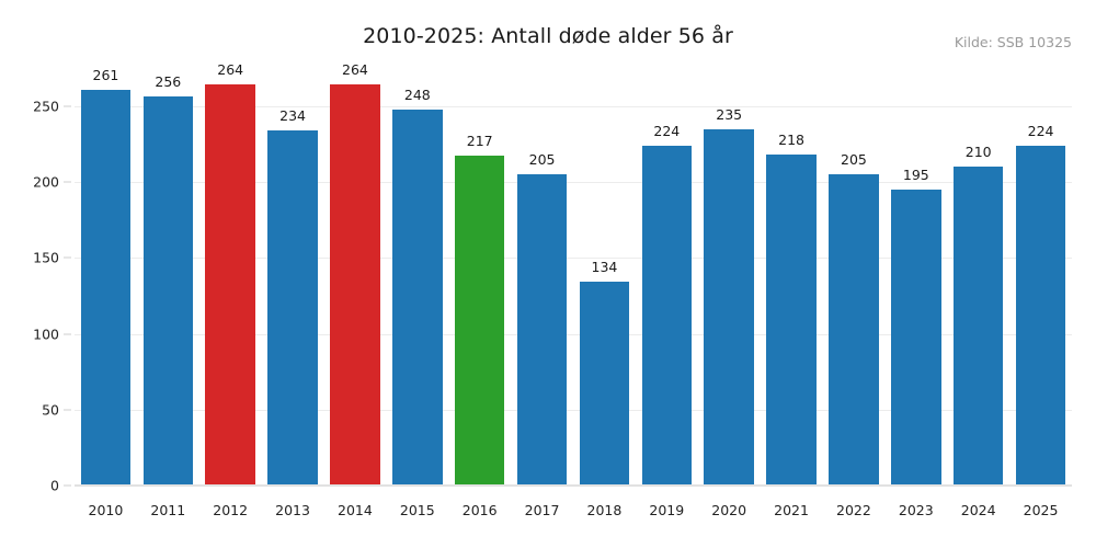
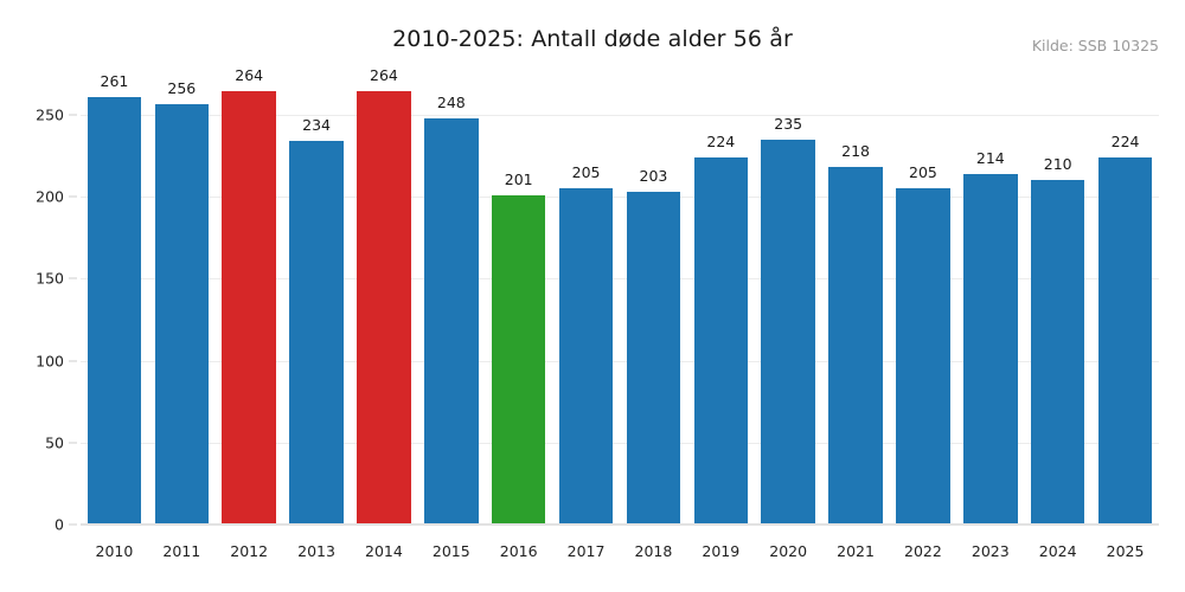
2016: 217 -> 201
2018: 134 -> 203
2023: 195 -> 214
